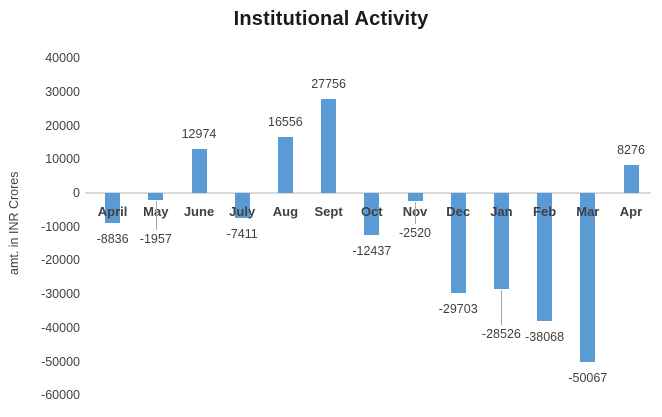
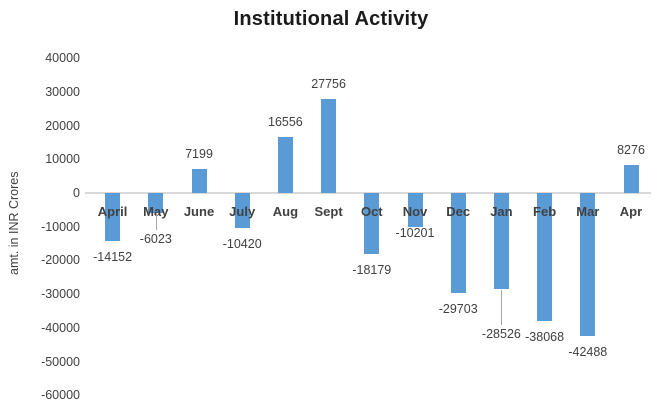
April: -8836 -> -14152
May: -1957 -> -6023
June: 12974 -> 7199
July: -7411 -> -10420
Oct: -12437 -> -18179
Nov: -2520 -> -10201
Mar: -50067 -> -42488
